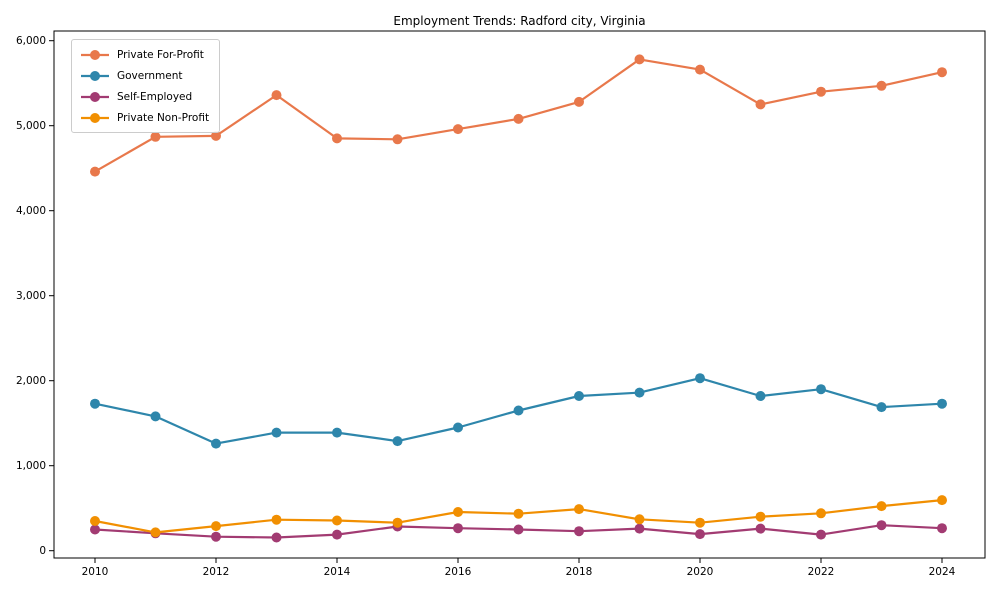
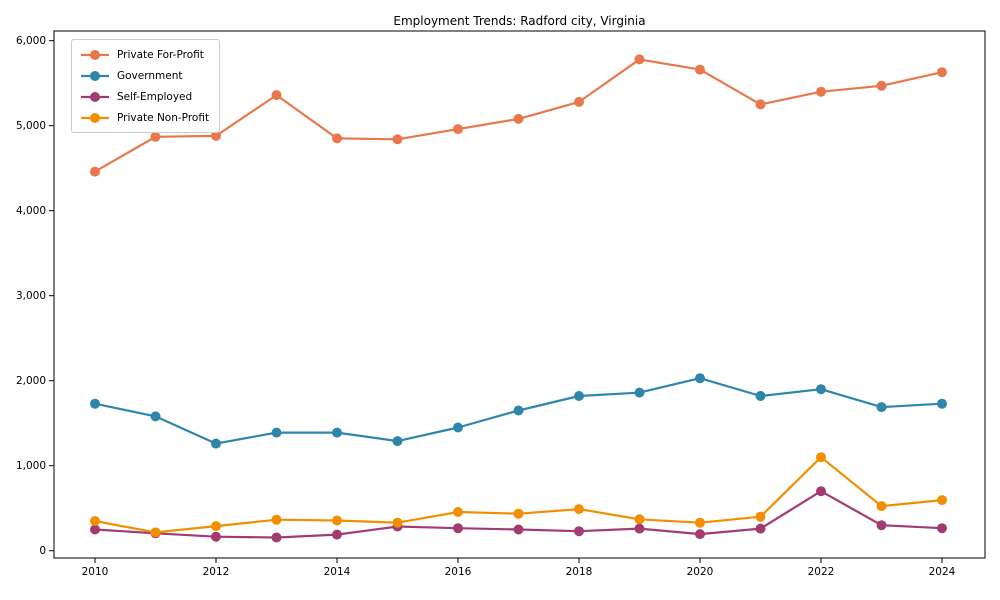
Self-Employed/2022: 200 -> 700
Private Non-Profit/2022: 400 -> 1100
